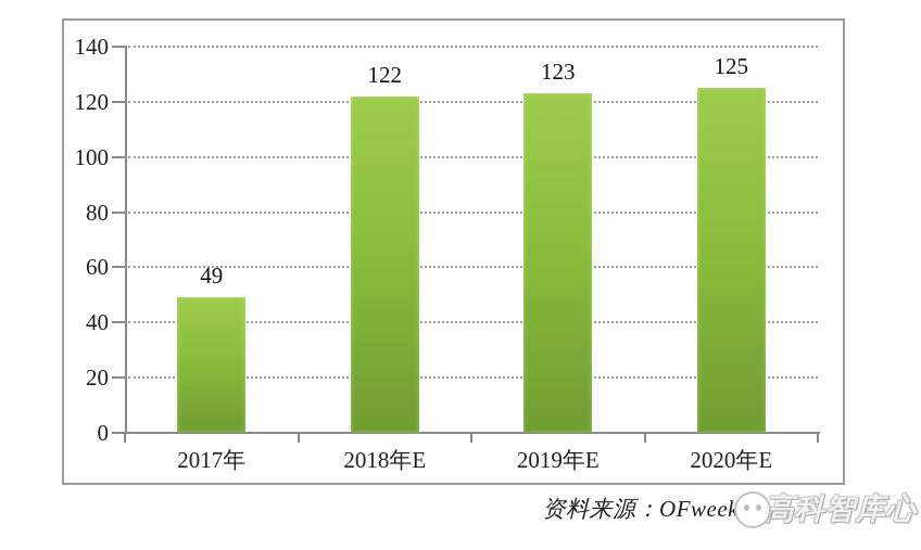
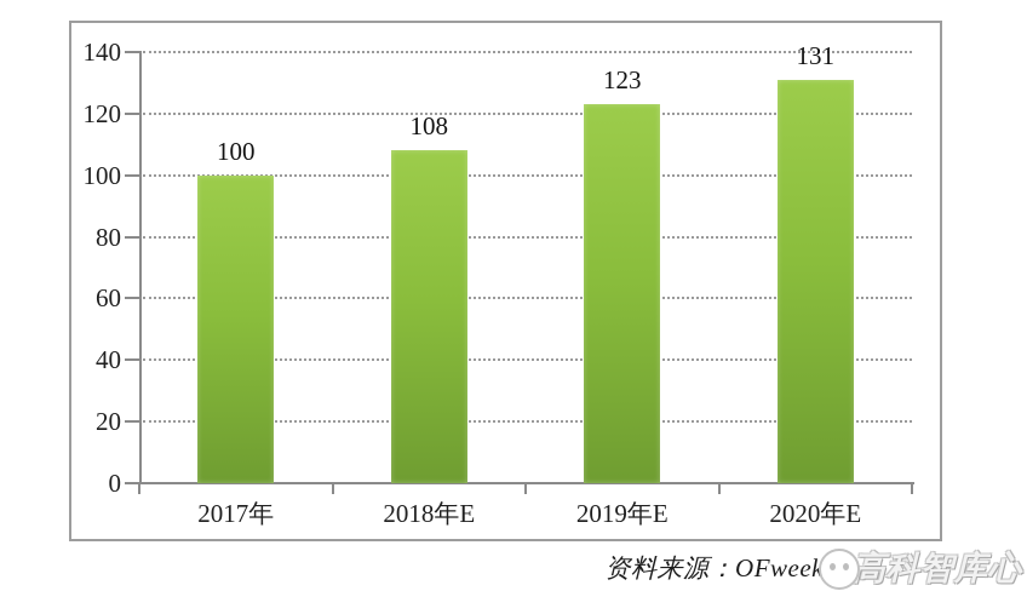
2017年: 49 -> 100
2018年E: 122 -> 108
2020年E: 125 -> 131
